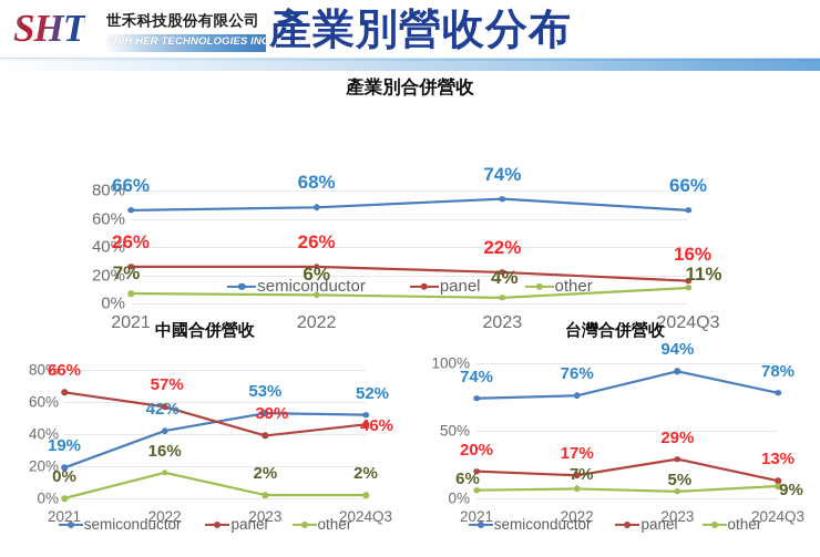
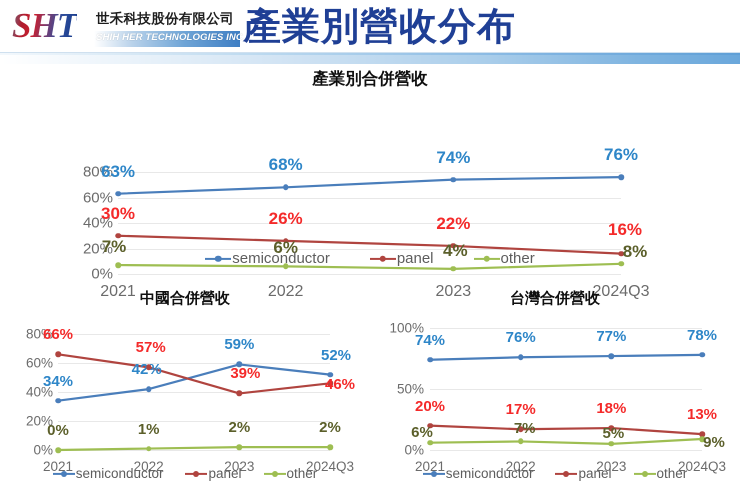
產業別合併營收/semiconductor/2021: 66% -> 63%
產業別合併營收/panel/2021: 26% -> 30%
產業別合併營收/semiconductor/2024Q3: 66% -> 76%
產業別合併營收/other/2024Q3: 11% -> 8%
中國合併營收/semiconductor/2021: 19% -> 34%
中國合併營收/other/2022: 16% -> 1%
中國合併營收/semiconductor/2023: 53% -> 59%
台灣合併營收/semiconductor/2023: 94% -> 77%
台灣合併營收/panel/2023: 29% -> 18%
